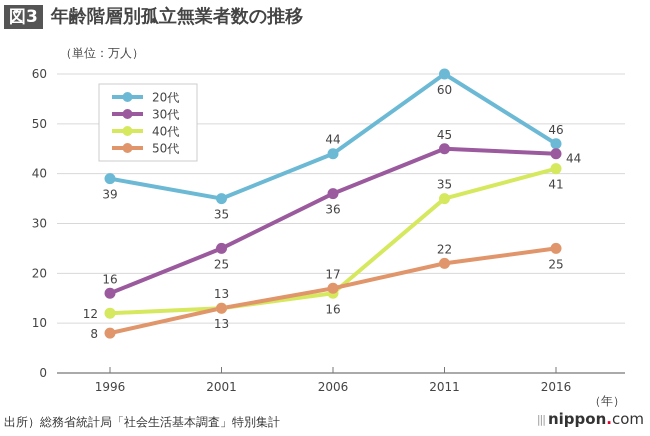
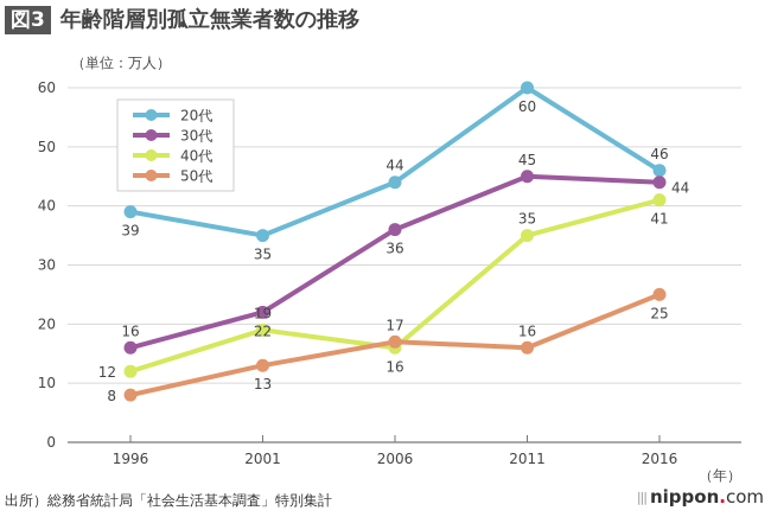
30代/2001: 25 -> 22
40代/2001: 13 -> 19
50代/2011: 22 -> 16
